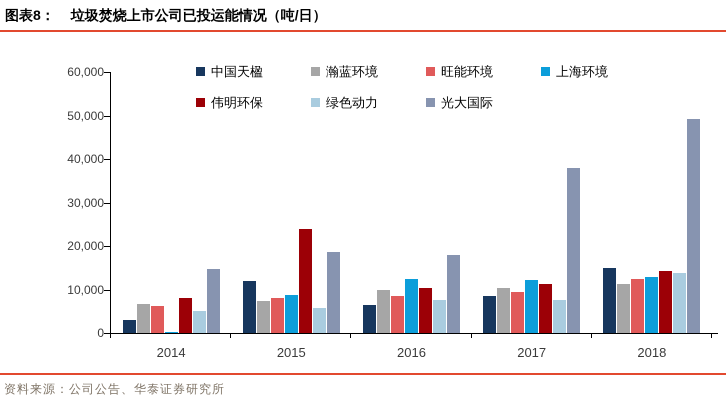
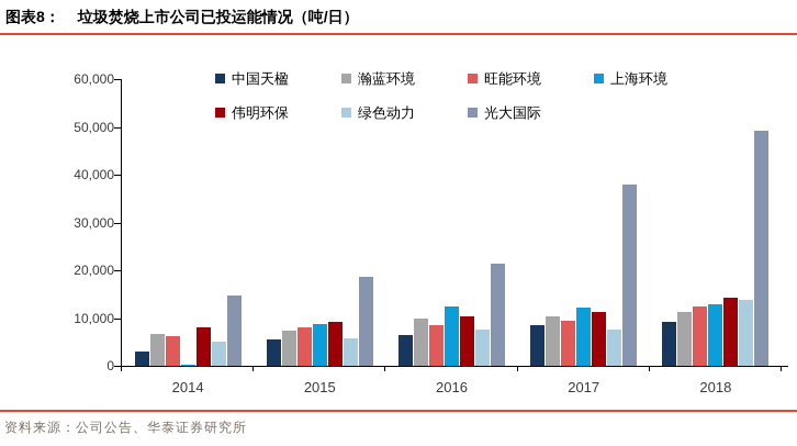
中国天楹/2015: 12000 -> 6000
伟明环保/2015: 24000 -> 9000
光大国际/2016: 18000 -> 21000
中国天楹/2018: 15000 -> 9000
